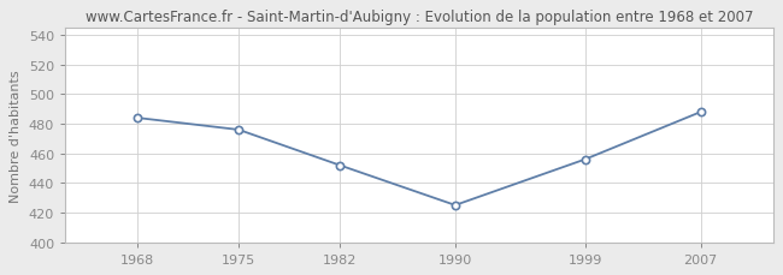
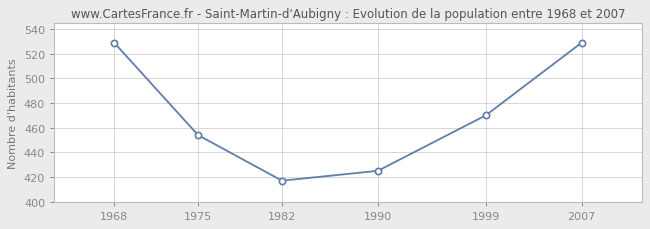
1968: 484 -> 529
1975: 476 -> 454
1982: 452 -> 417
1999: 456 -> 470
2007: 488 -> 529
